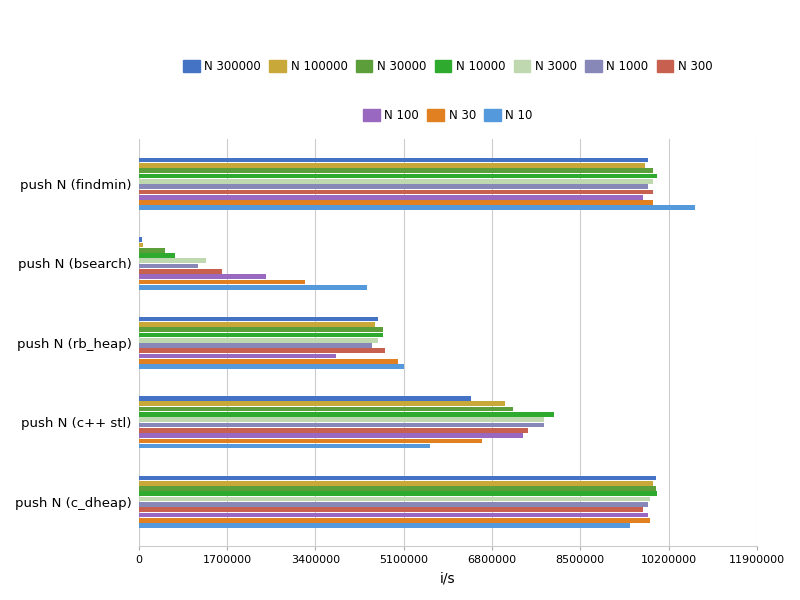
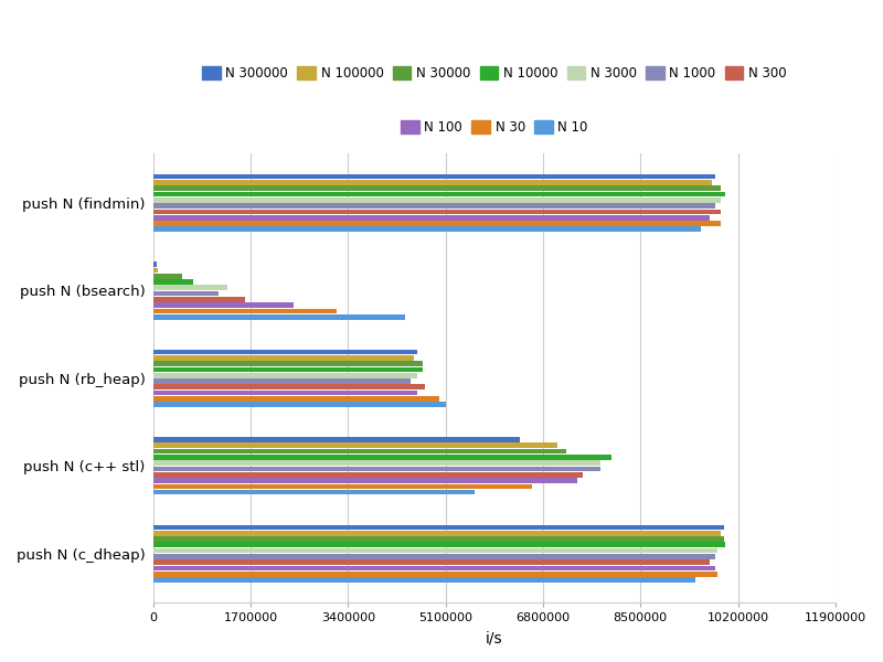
N 10/push N (findmin): 10700000 -> 9550000
N 100/push N (rb_heap): 3800000 -> 4600000
